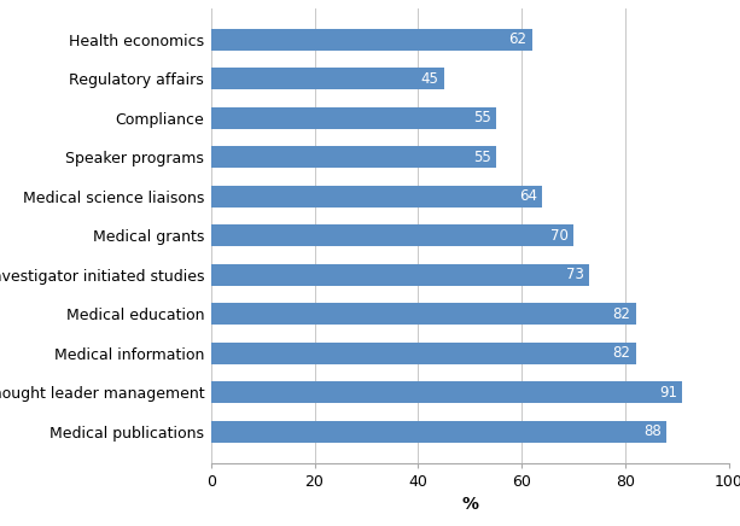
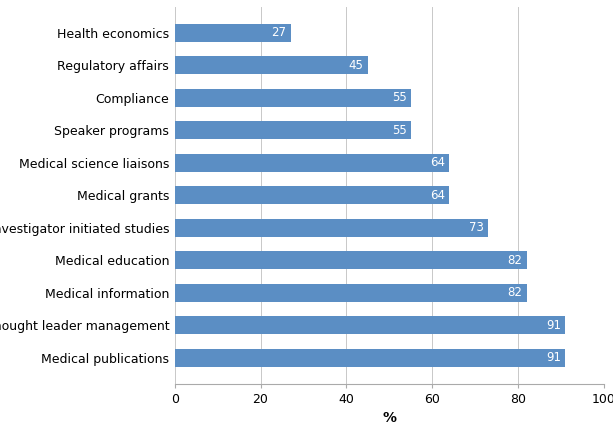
Health economics: 62 -> 27
Medical grants: 70 -> 64
Medical publications: 88 -> 91
